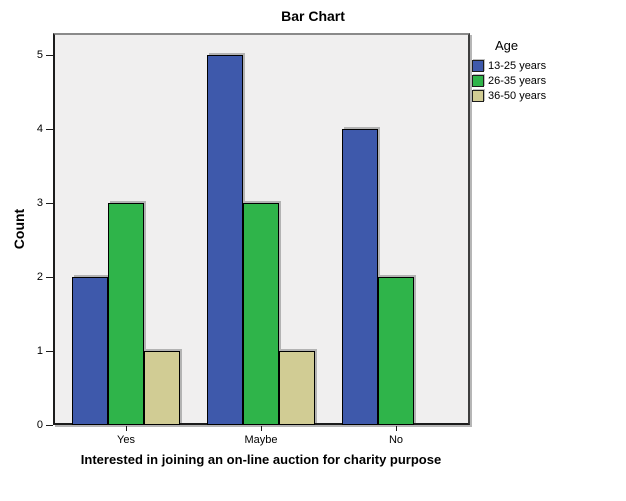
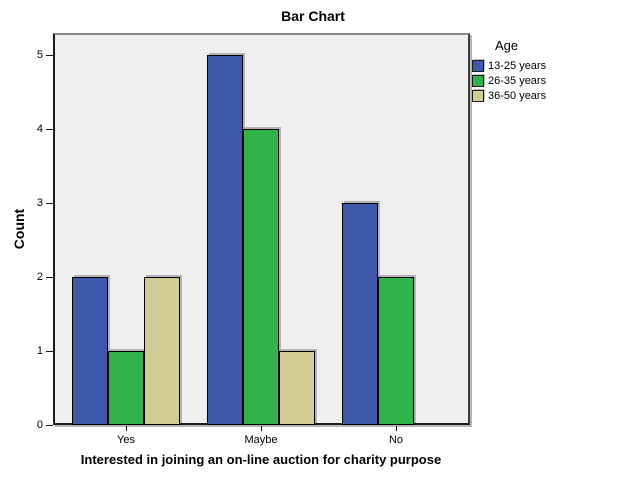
26-35 years/Yes: 3 -> 1
36-50 years/Yes: 1 -> 2
26-35 years/Maybe: 3 -> 4
13-25 years/No: 4 -> 3
